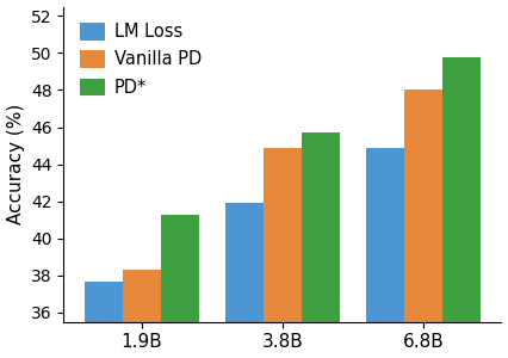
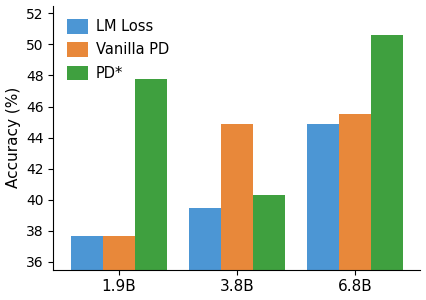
Vanilla PD/1.9B: 38.3 -> 37.7
PD*/1.9B: 41.3 -> 47.8
LM Loss/3.8B: 41.9 -> 39.5
PD*/3.8B: 45.7 -> 40.3
Vanilla PD/6.8B: 48.0 -> 45.5
PD*/6.8B: 49.8 -> 50.6
